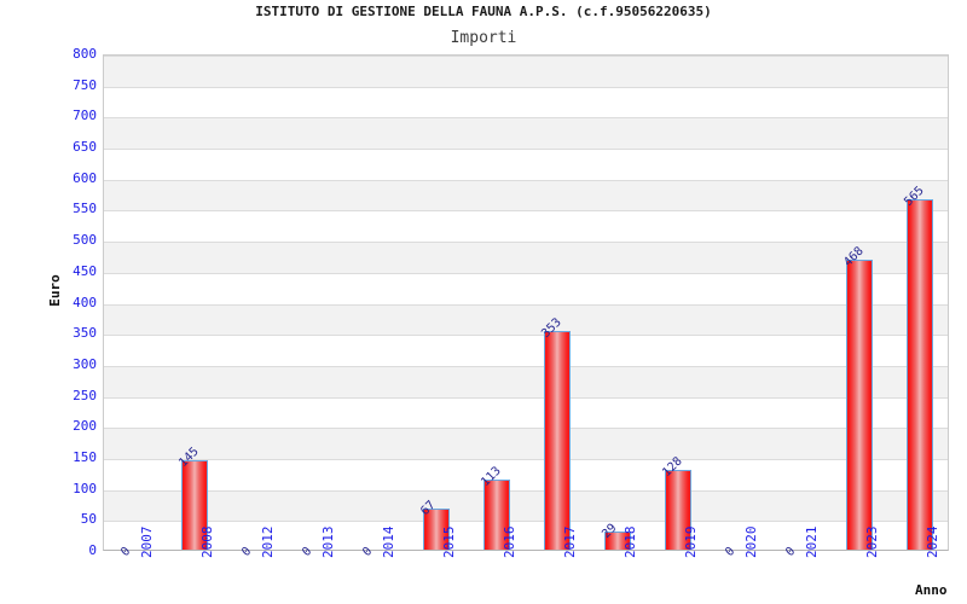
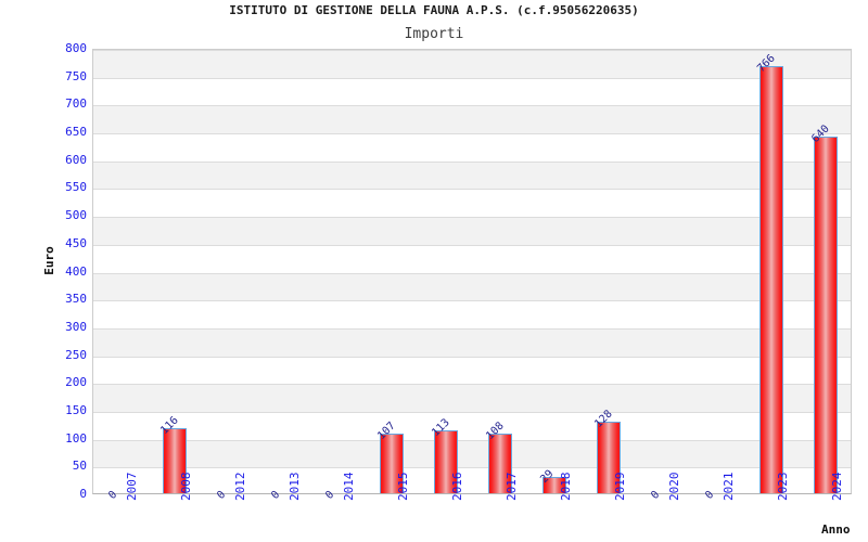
2008: 145 -> 116
2015: 67 -> 107
2017: 353 -> 108
2023: 468 -> 766
2024: 565 -> 640
